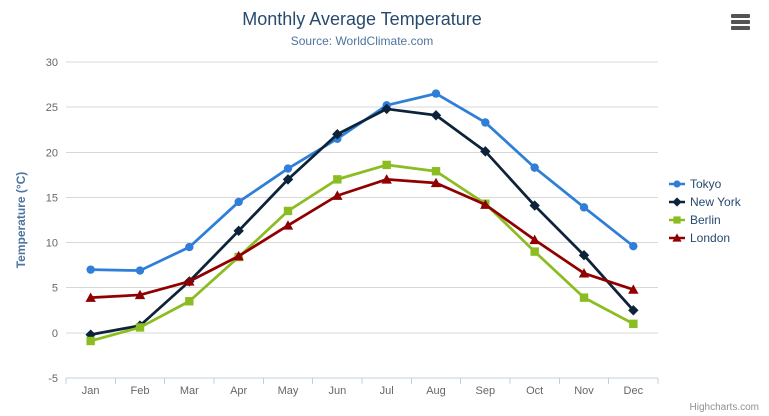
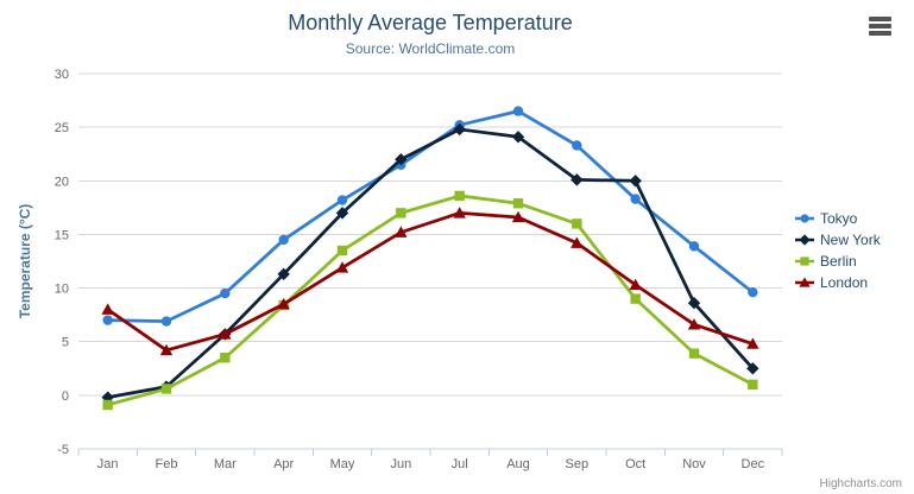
London/Jan: 4 -> 8
Berlin/Sep: 14 -> 16
New York/Oct: 14 -> 20
